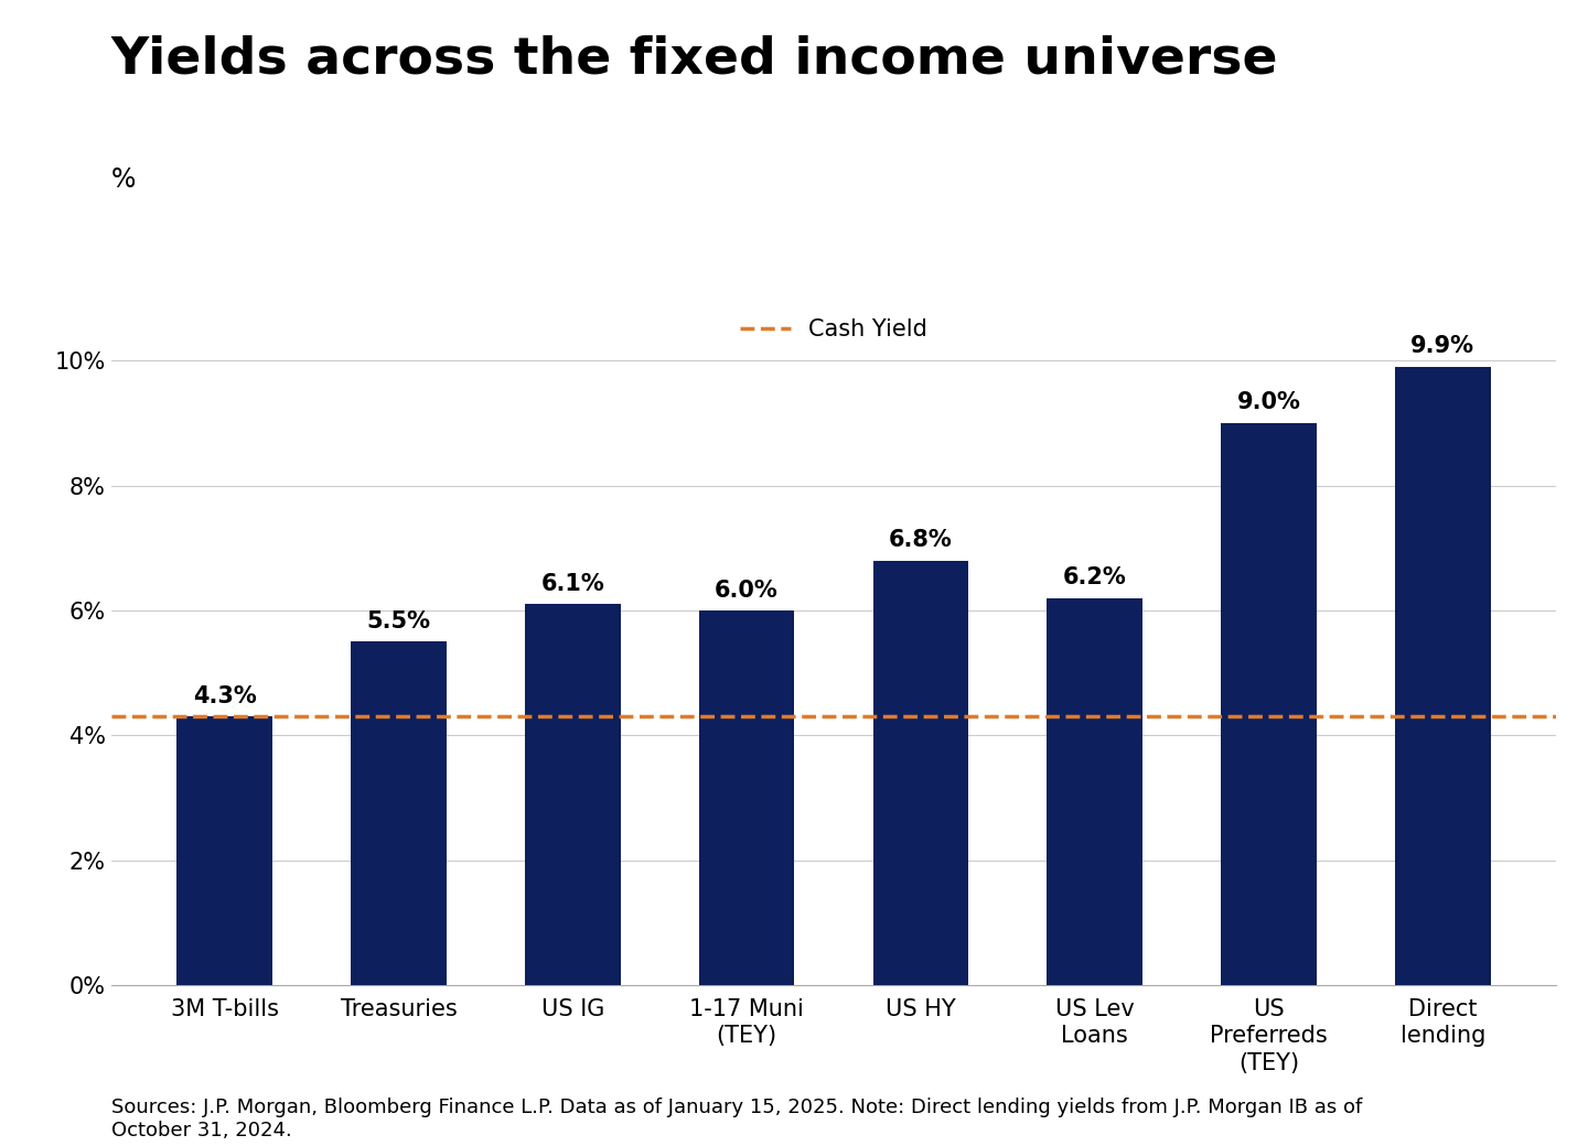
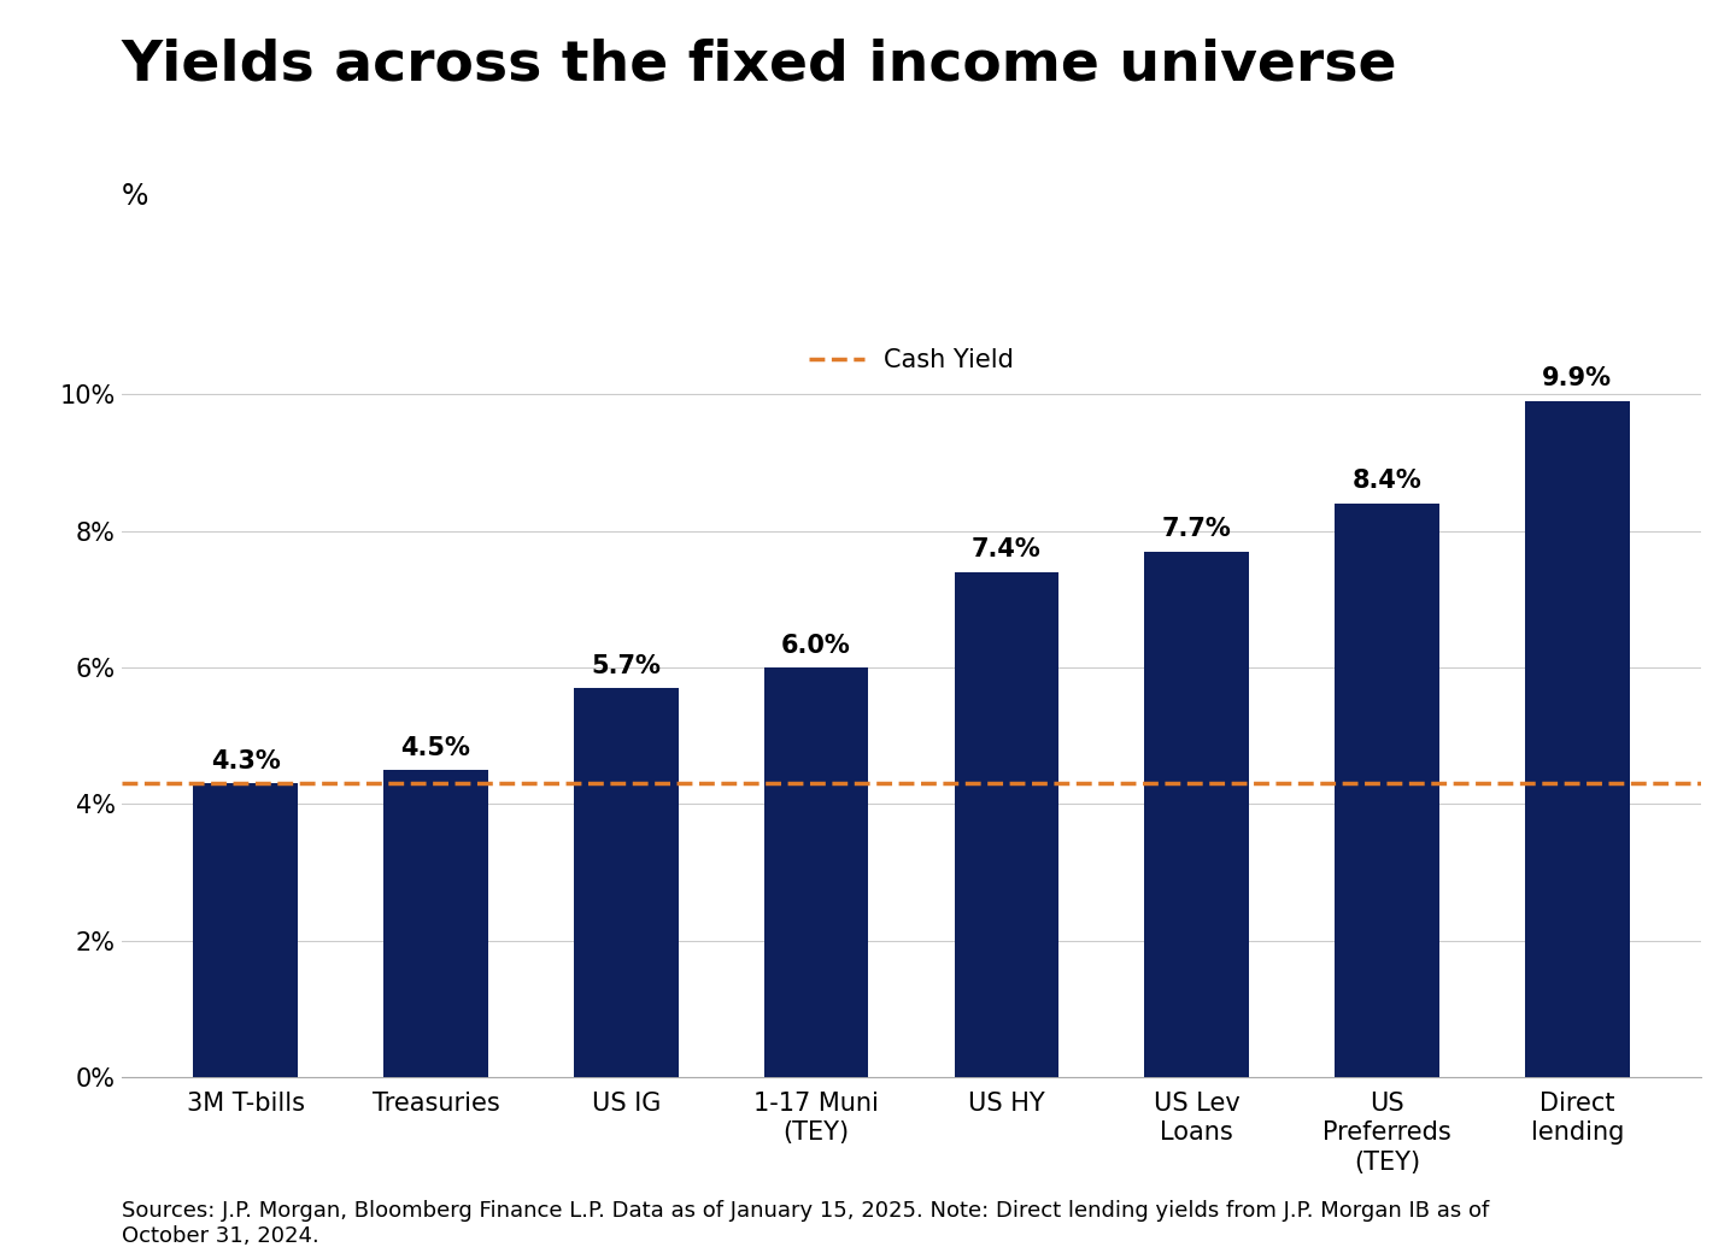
Treasuries: 5.5% -> 4.5%
US IG: 6.1% -> 5.7%
US HY: 6.8% -> 7.4%
US Lev Loans: 6.2% -> 7.7%
US Preferreds (TEY): 9.0% -> 8.4%
